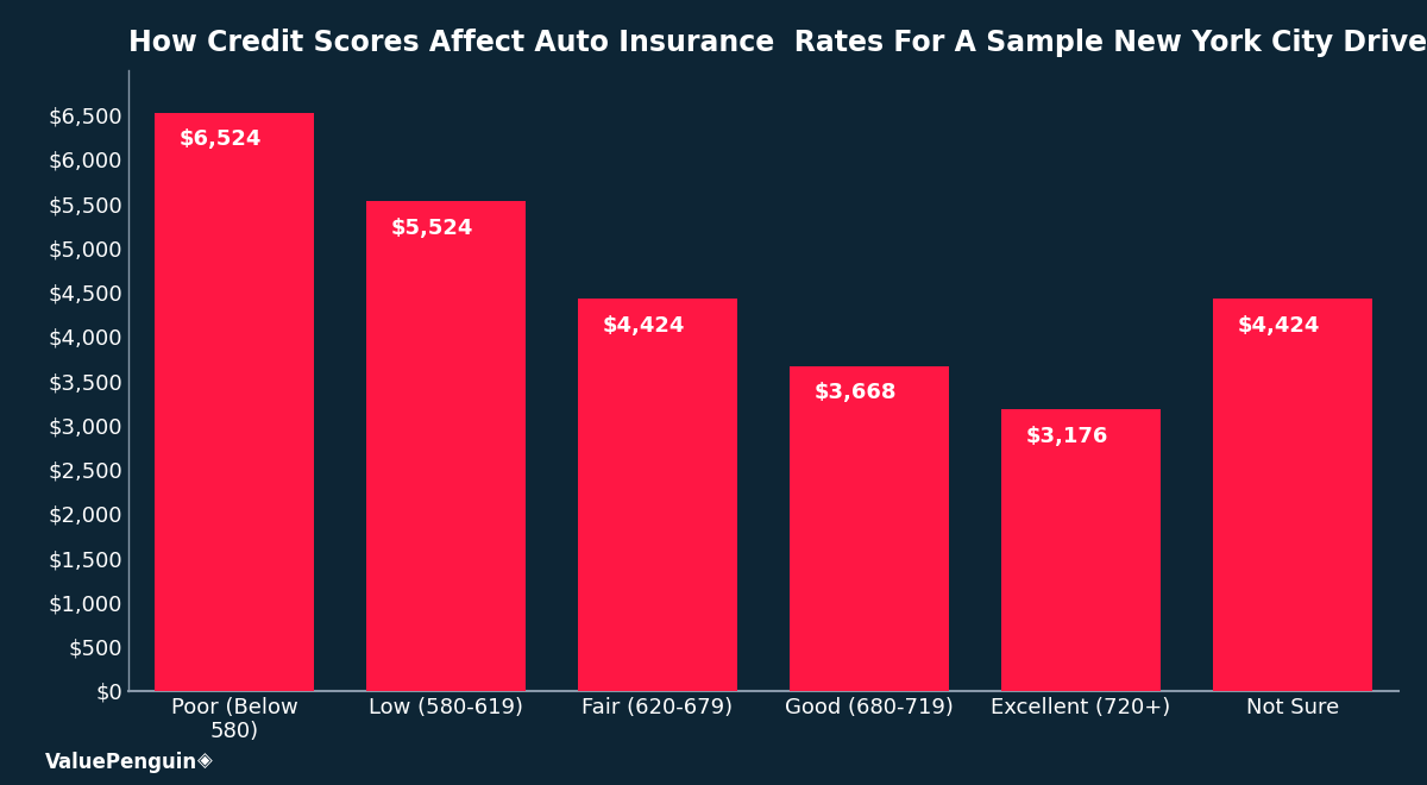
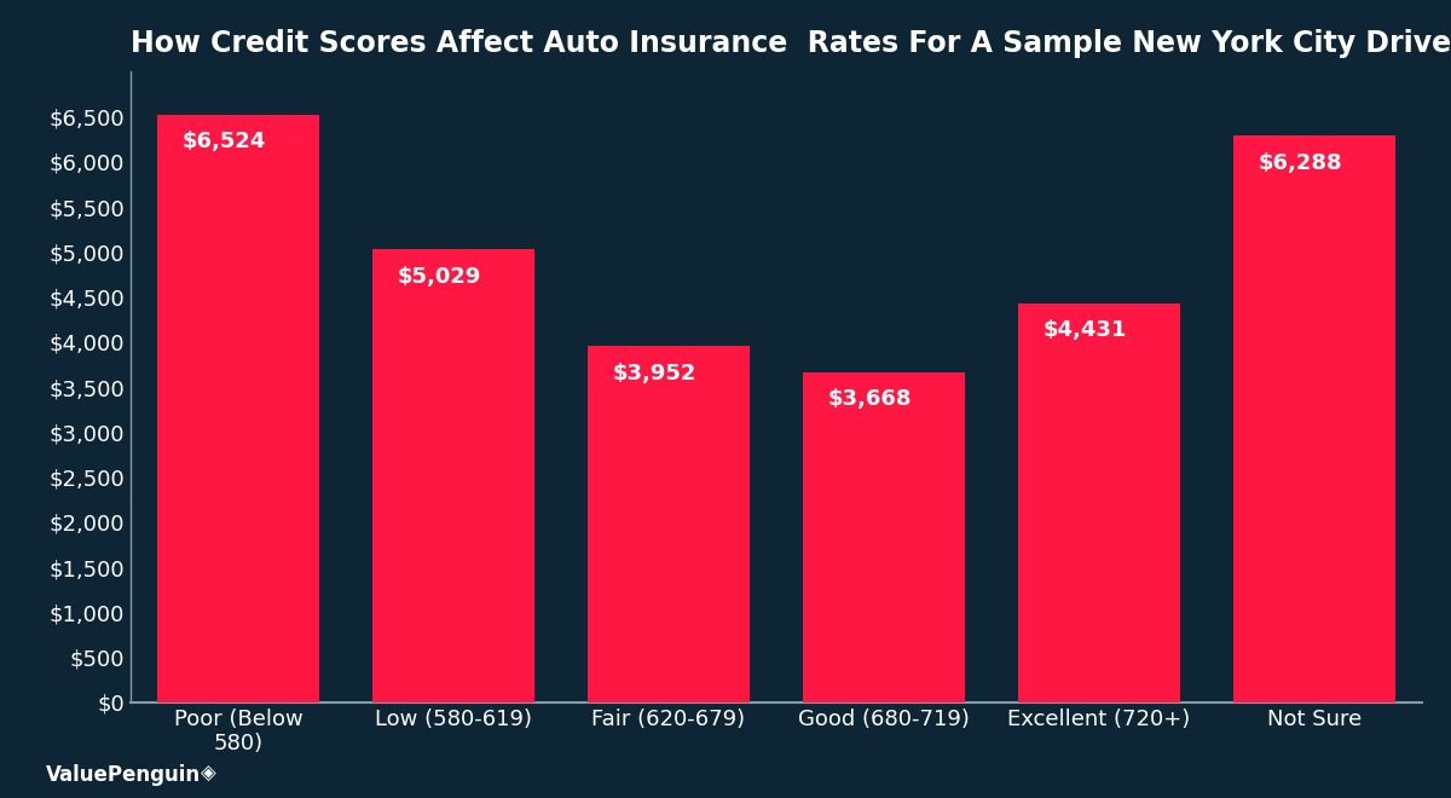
Low (580-619): $5,524 -> $5,029
Fair (620-679): $4,424 -> $3,952
Excellent (720+): $3,176 -> $4,431
Not Sure: $4,424 -> $6,288
